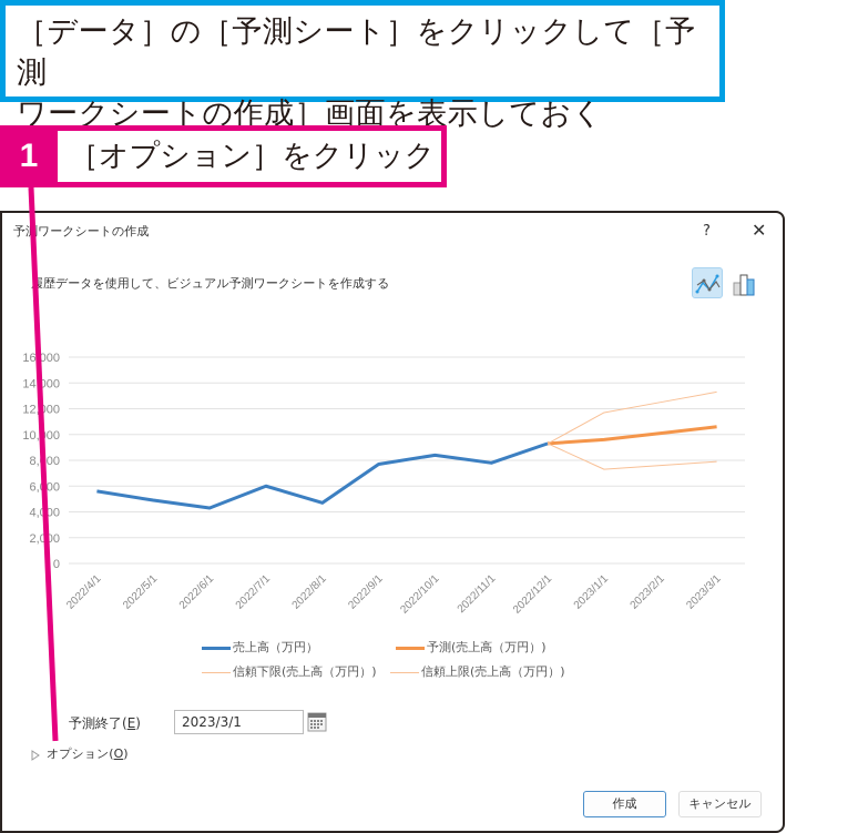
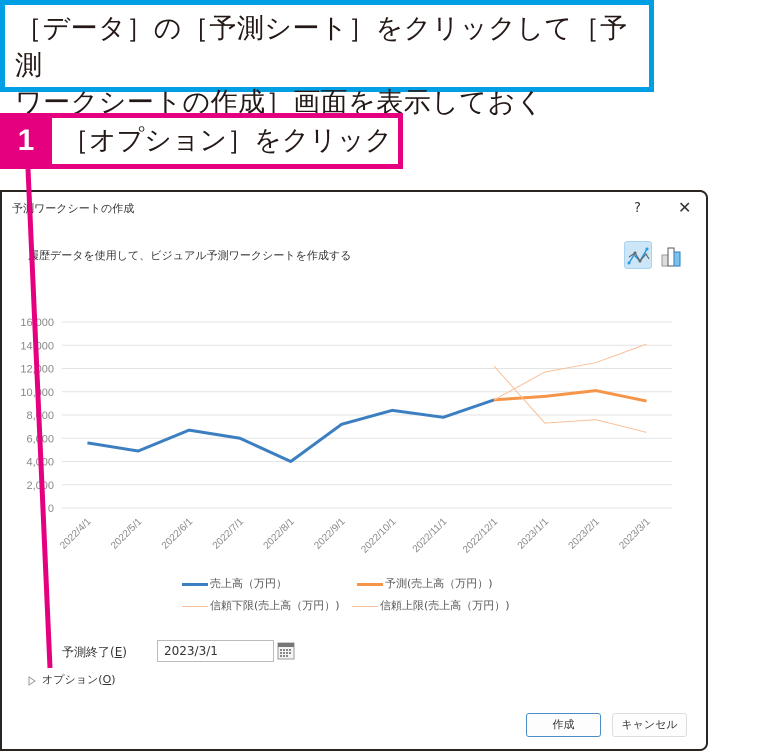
売上高（万円）/2022/6/1: 4300 -> 6700
売上高（万円）/2022/8/1: 4700 -> 4000
売上高（万円）/2022/9/1: 7700 -> 7200
信頼下限(売上高（万円）)/2022/12/1: 9300 -> 12200
予測(売上高（万円）)/2023/3/1: 10600 -> 9200
信頼下限(売上高（万円）)/2023/3/1: 7900 -> 6500
信頼上限(売上高（万円）)/2023/3/1: 13300 -> 14100
